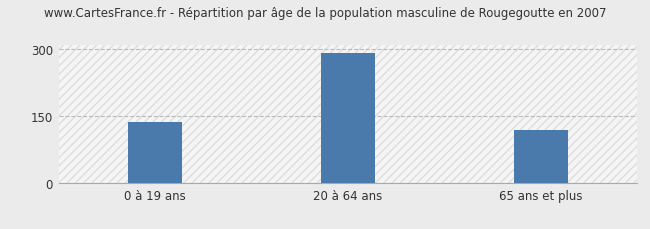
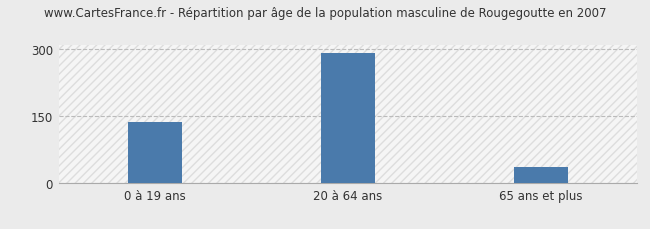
65 ans et plus: 120 -> 35
